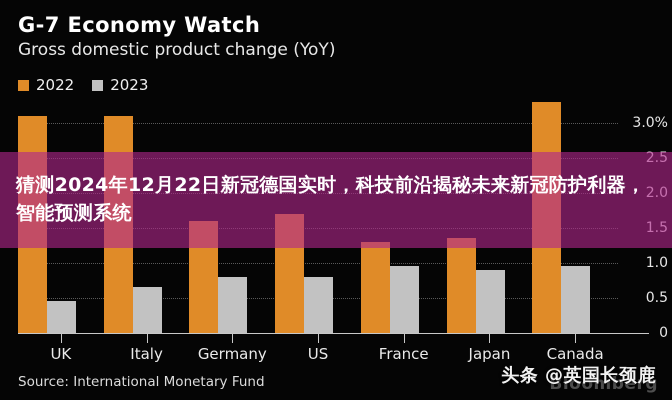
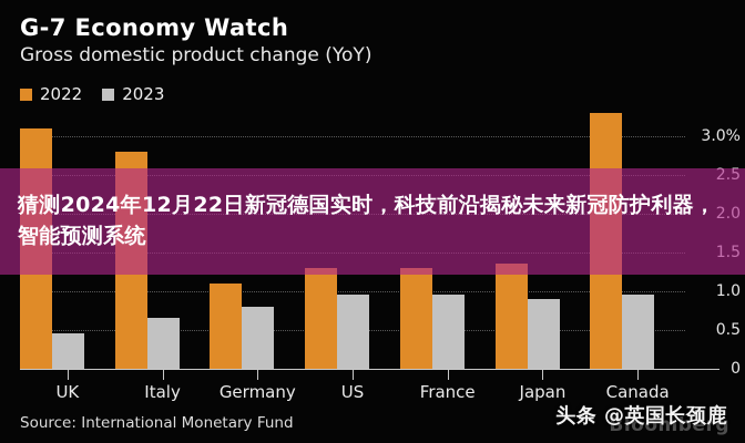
2022/Italy: 3.1% -> 2.8%
2022/Germany: 1.6% -> 1.1%
2022/US: 1.7% -> 1.3%
2023/US: 0.8% -> 0.9%
